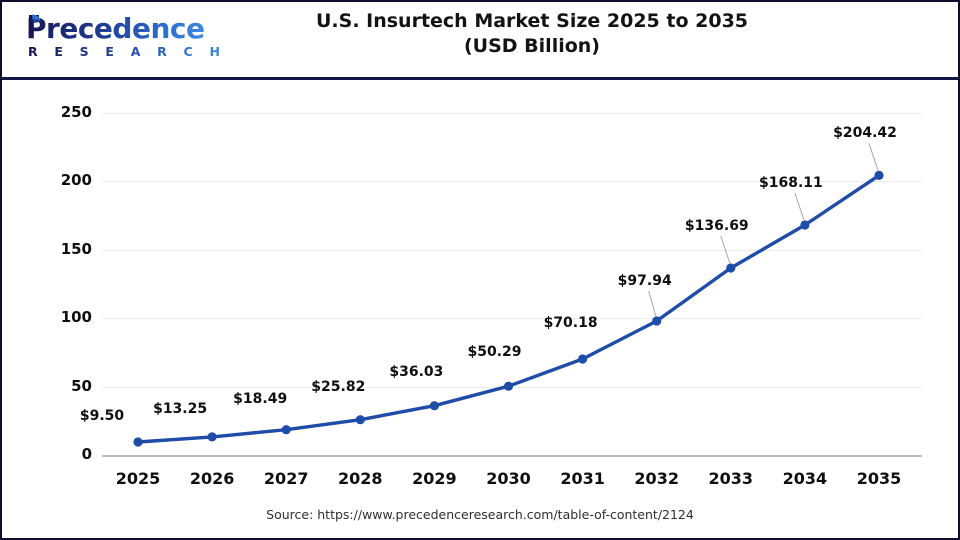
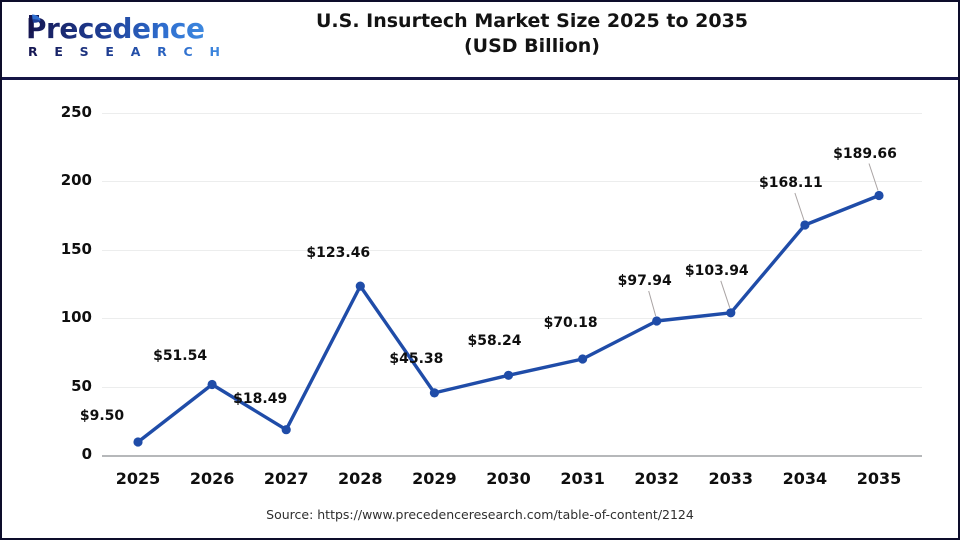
2026: $13.25 -> $51.54
2028: $25.82 -> $123.46
2029: $36.03 -> $45.38
2030: $50.29 -> $58.24
2033: $136.69 -> $103.94
2035: $204.42 -> $189.66
